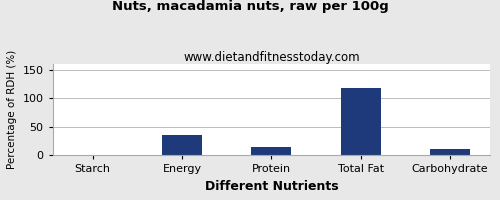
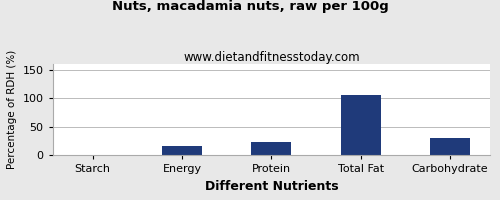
Energy: 36 -> 16
Protein: 15 -> 24
Total Fat: 118 -> 106
Carbohydrate: 12 -> 30
